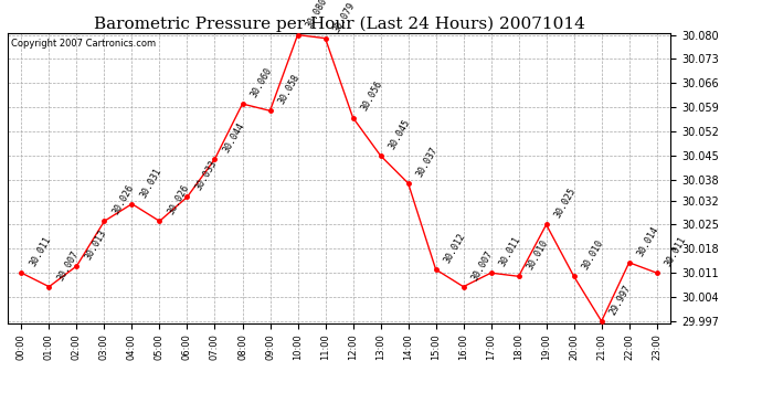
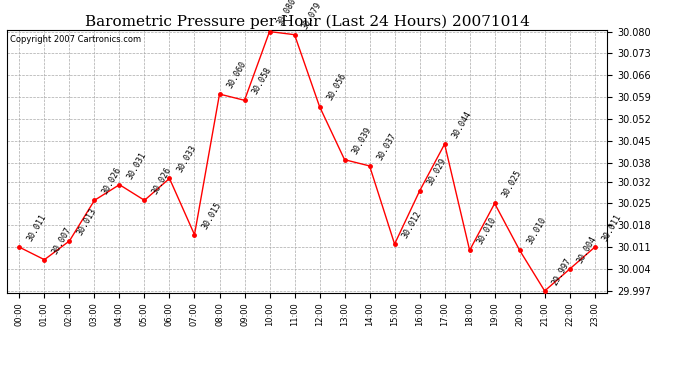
07:00: 30.044 -> 30.015
13:00: 30.045 -> 30.039
16:00: 30.007 -> 30.029
17:00: 30.011 -> 30.044
22:00: 30.014 -> 30.004
